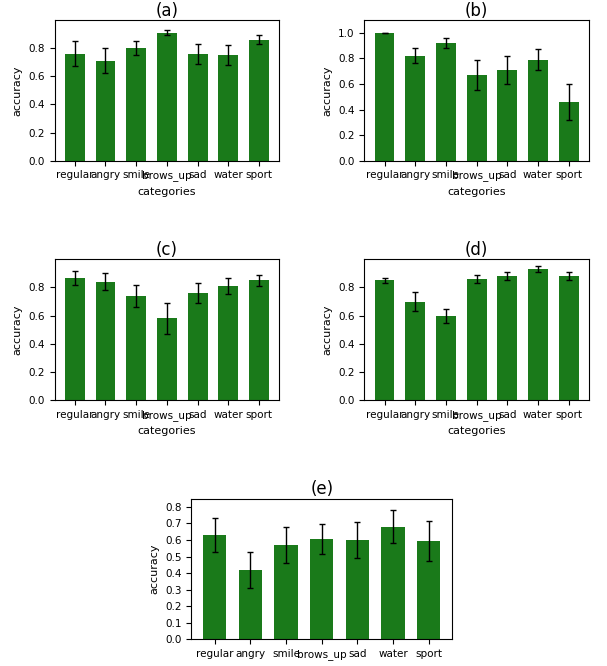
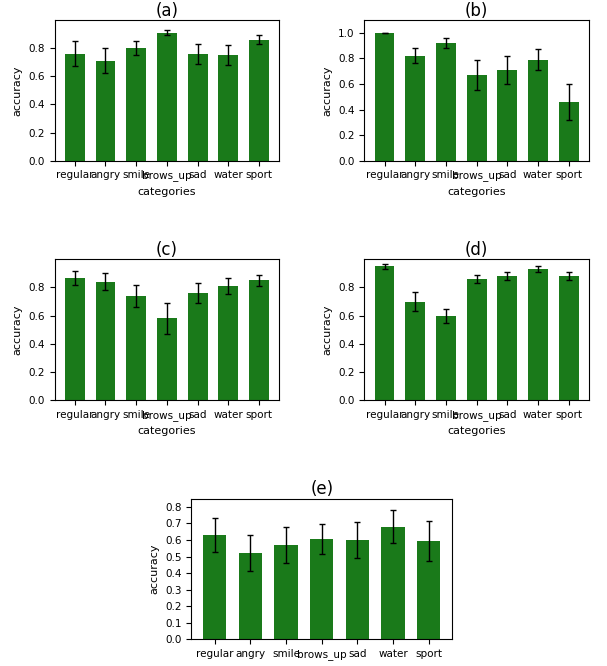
(d)/regular: 0.85 -> 0.95
(e)/angry: 0.42 -> 0.52
